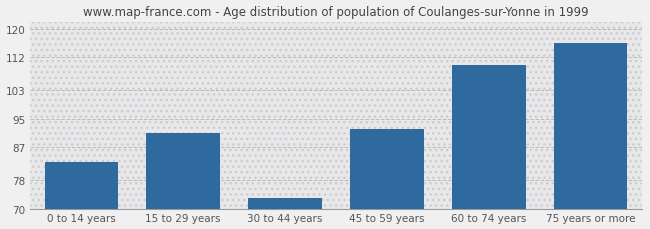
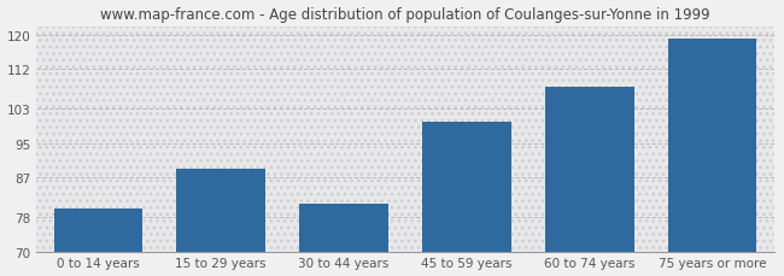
0 to 14 years: 83 -> 80
15 to 29 years: 91 -> 89
30 to 44 years: 73 -> 81
45 to 59 years: 92 -> 100
60 to 74 years: 110 -> 108
75 years or more: 116 -> 119
